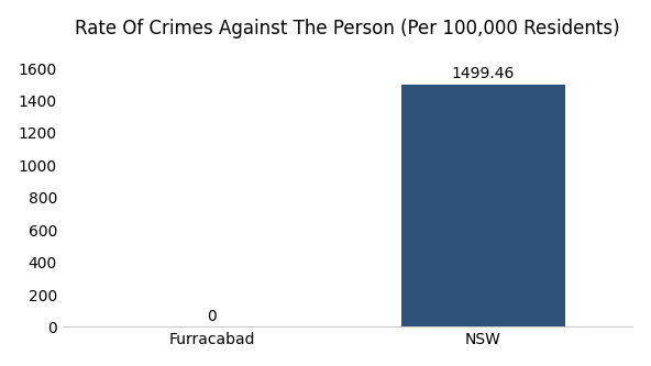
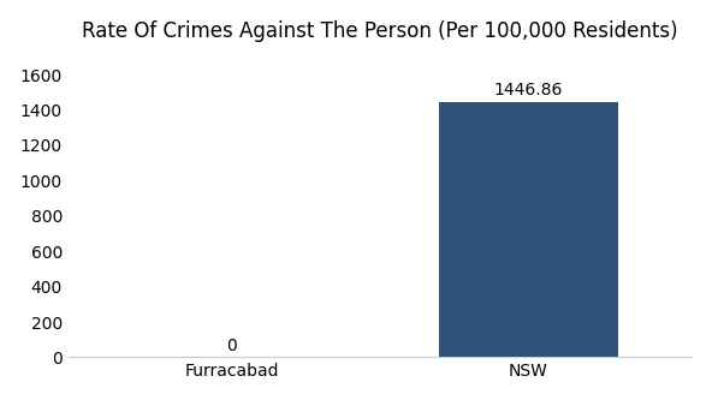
NSW: 1499.46 -> 1446.86
